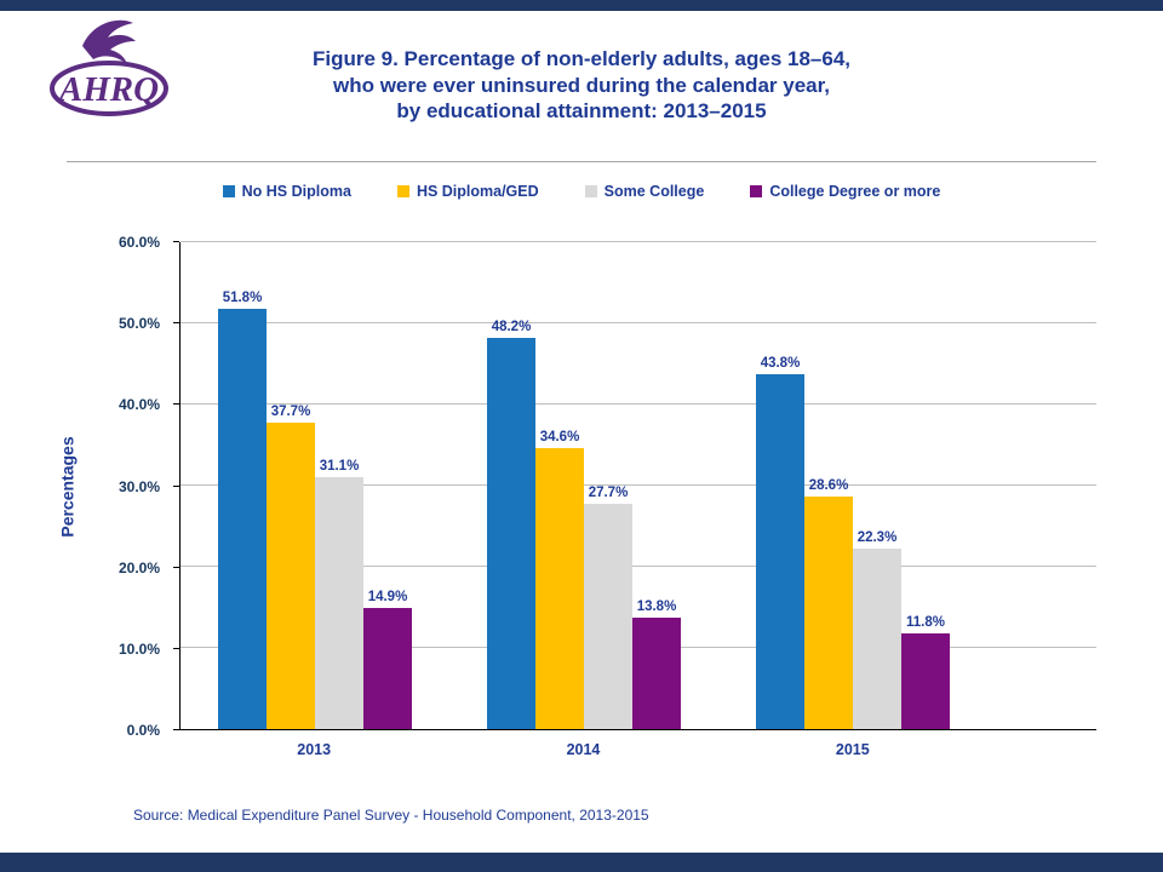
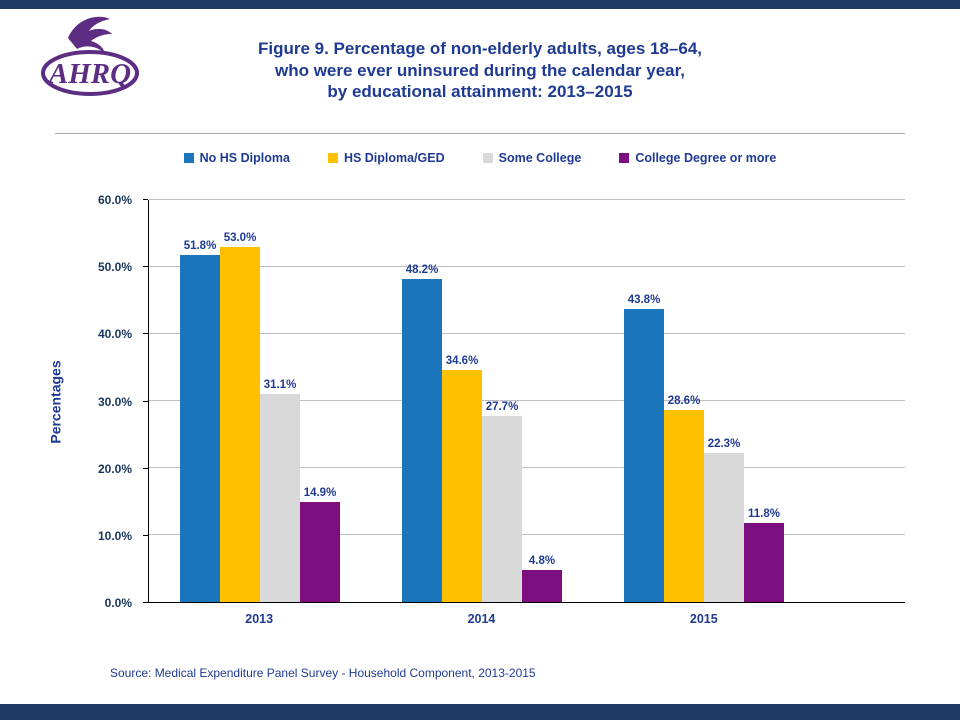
HS Diploma/GED/2013: 37.7% -> 53.0%
College Degree or more/2014: 13.8% -> 4.8%
